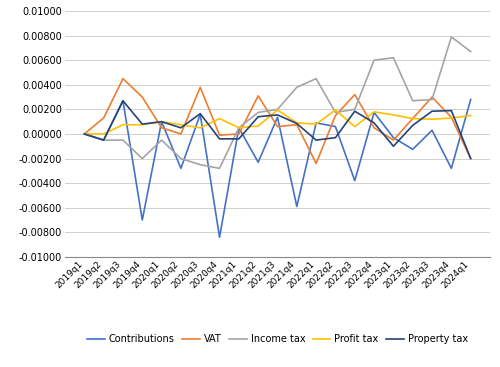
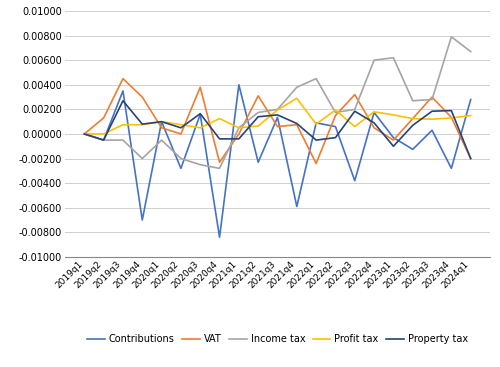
Contributions/2019q3: 0.0027 -> 0.0035
VAT/2020q4: -0.0001 -> -0.0023
Contributions/2021q1: 0.0005 -> 0.0040
Profit tax/2021q4: 0.0009 -> 0.0029
